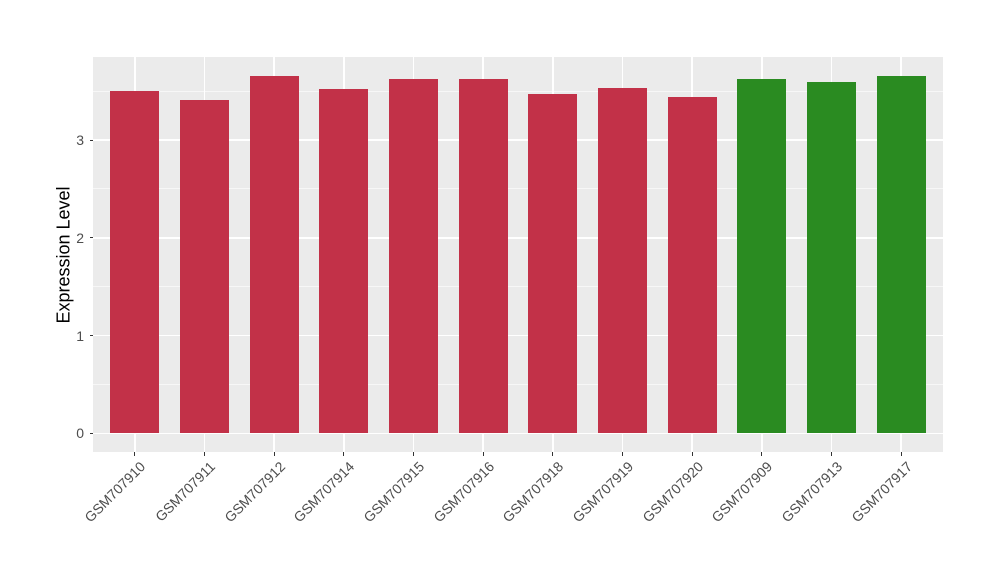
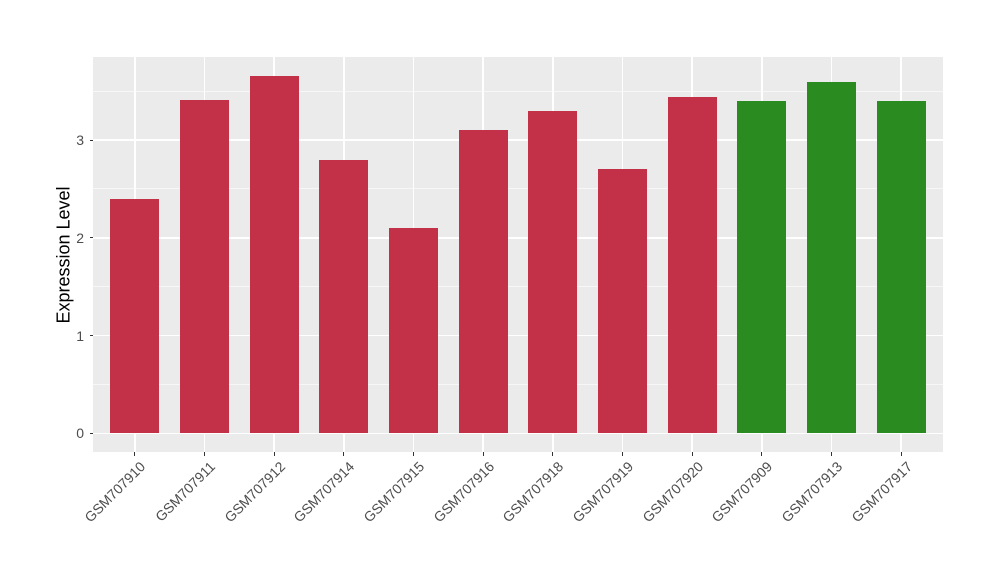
GSM707910: 3.5 -> 2.4
GSM707914: 3.5 -> 2.8
GSM707915: 3.6 -> 2.1
GSM707916: 3.6 -> 3.1
GSM707918: 3.5 -> 3.3
GSM707919: 3.5 -> 2.7
GSM707909: 3.6 -> 3.4
GSM707917: 3.7 -> 3.4
